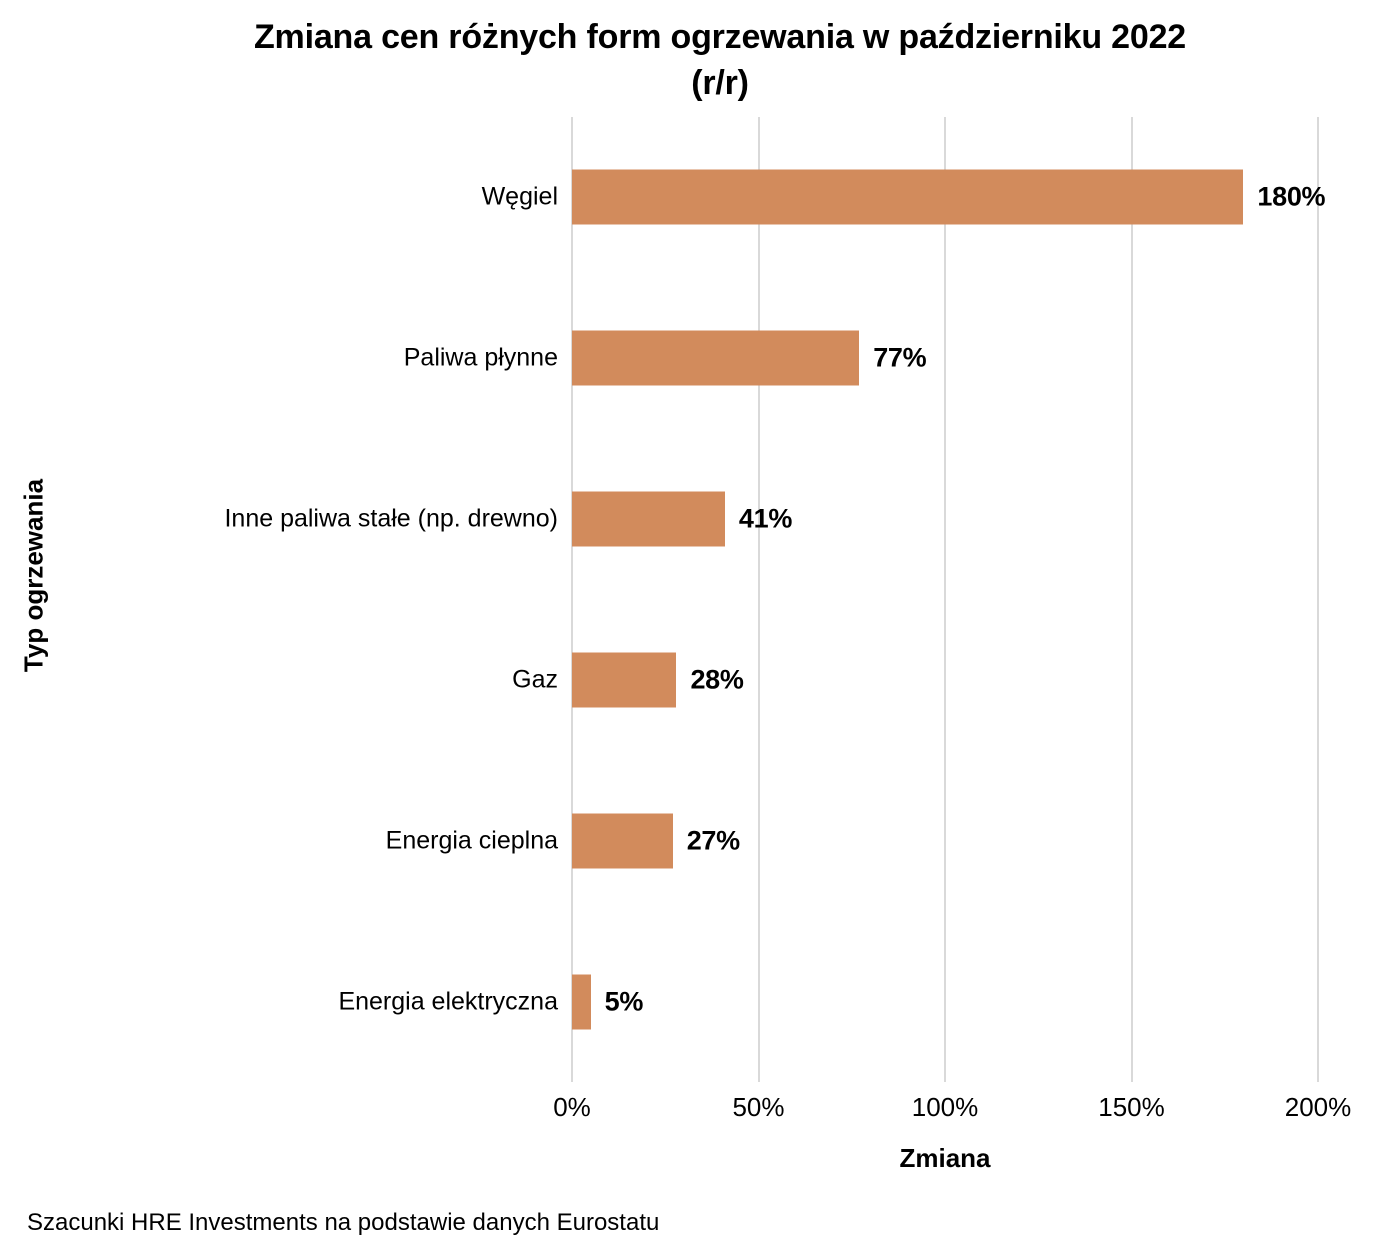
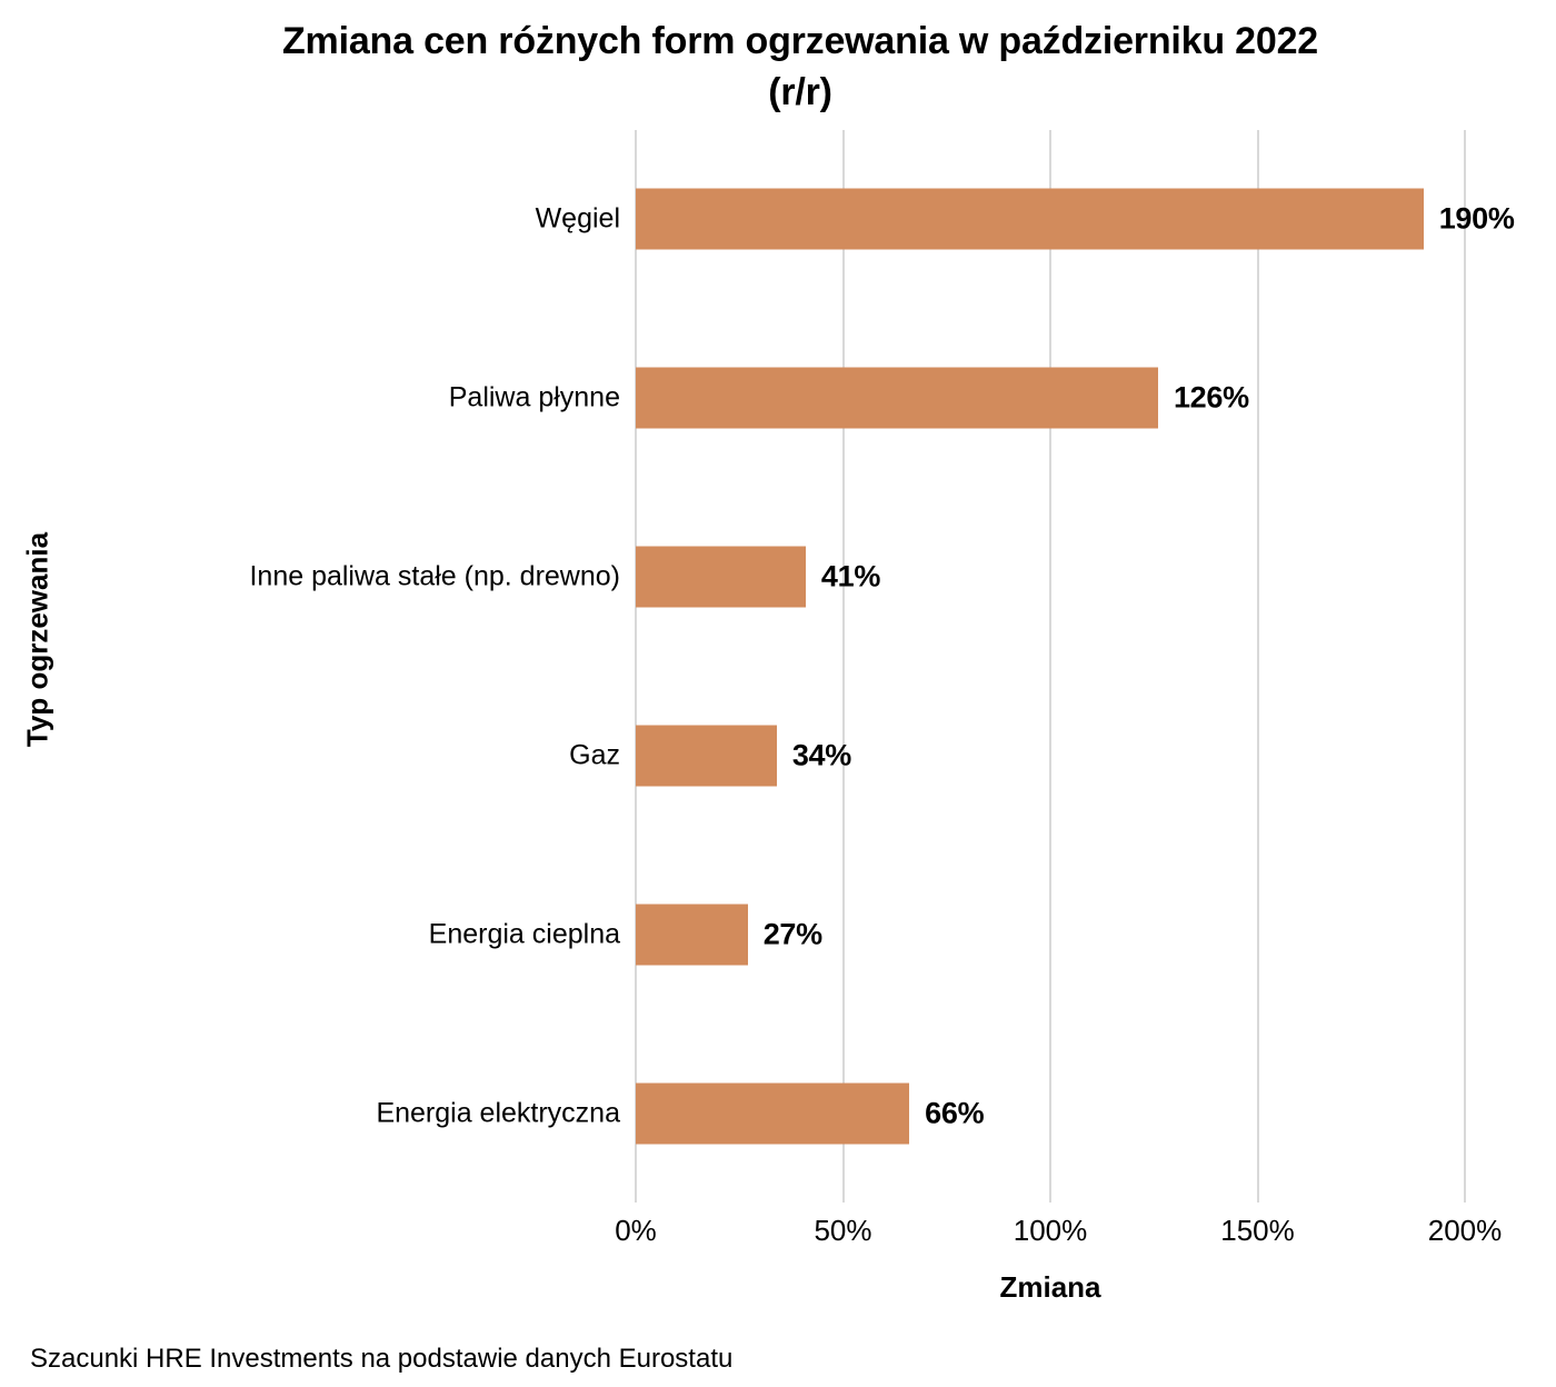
Węgiel: 180% -> 190%
Paliwa płynne: 77% -> 126%
Gaz: 28% -> 34%
Energia elektryczna: 5% -> 66%
